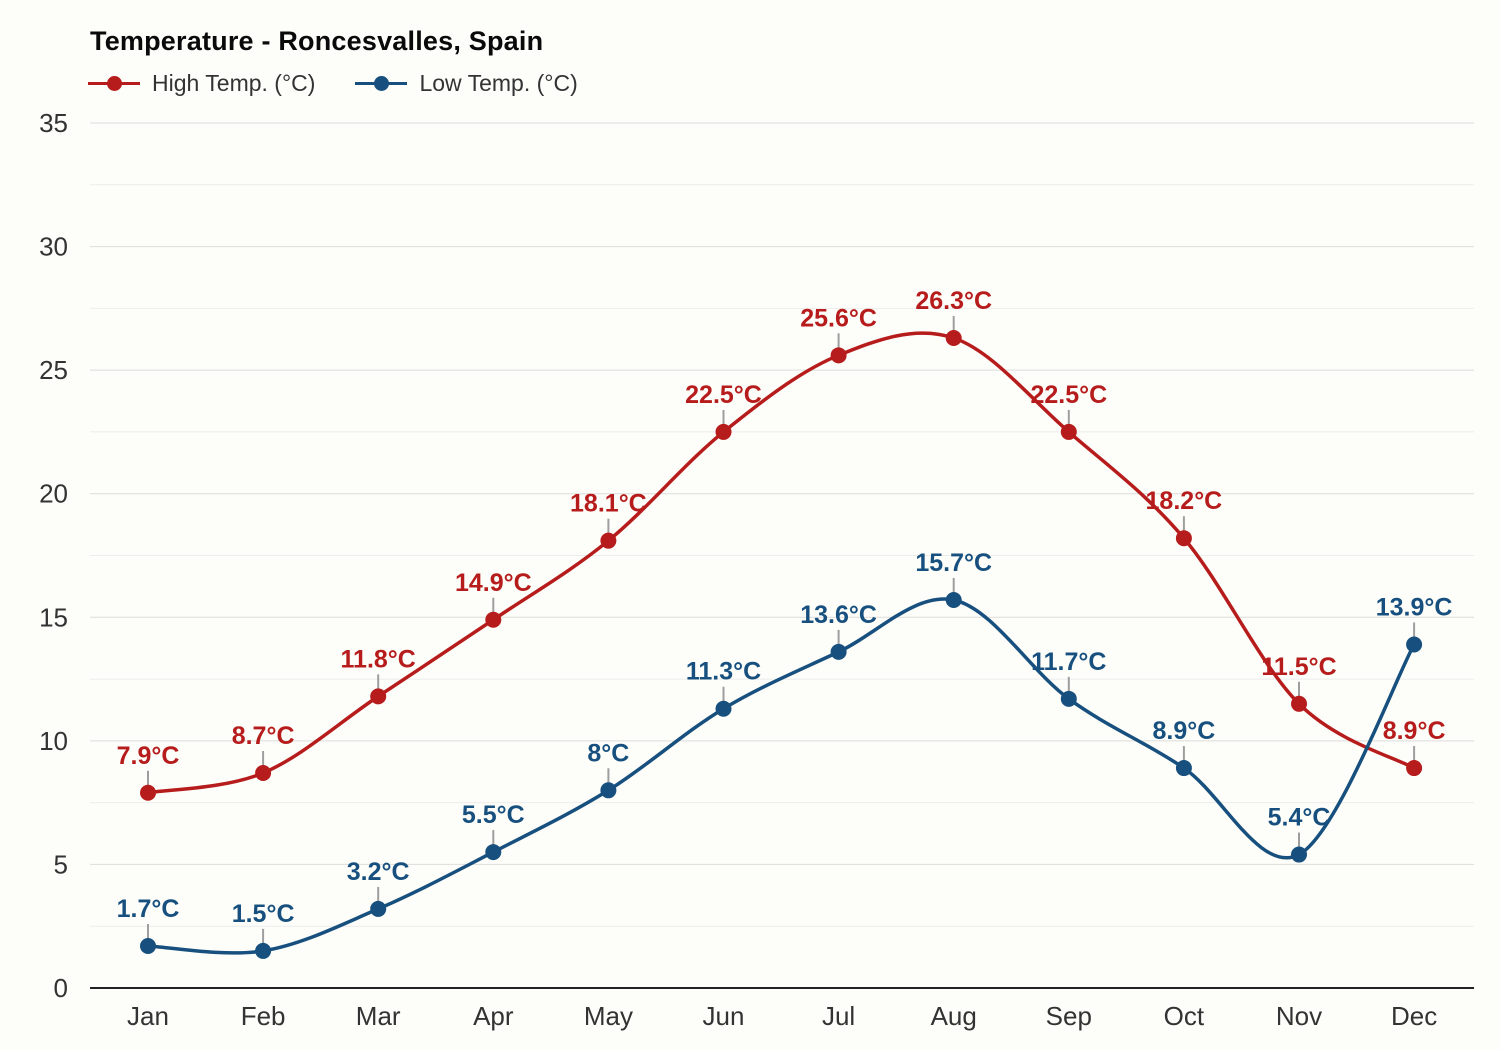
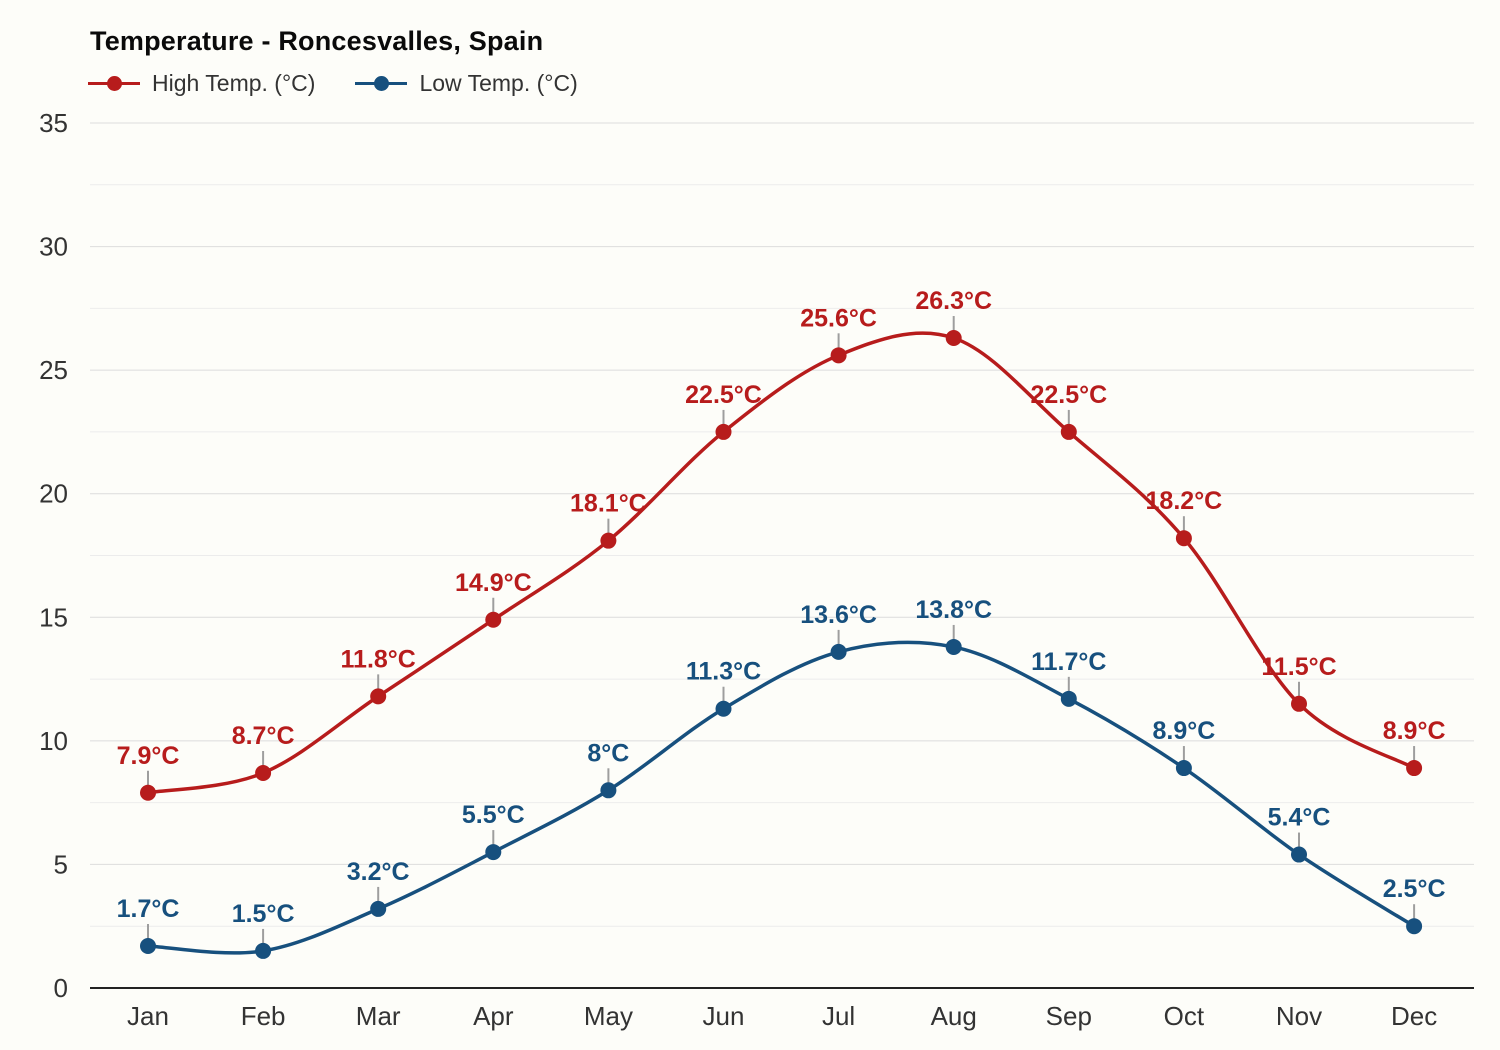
Low Temp. (°C)/Aug: 15.7°C -> 13.8°C
Low Temp. (°C)/Dec: 13.9°C -> 2.5°C
